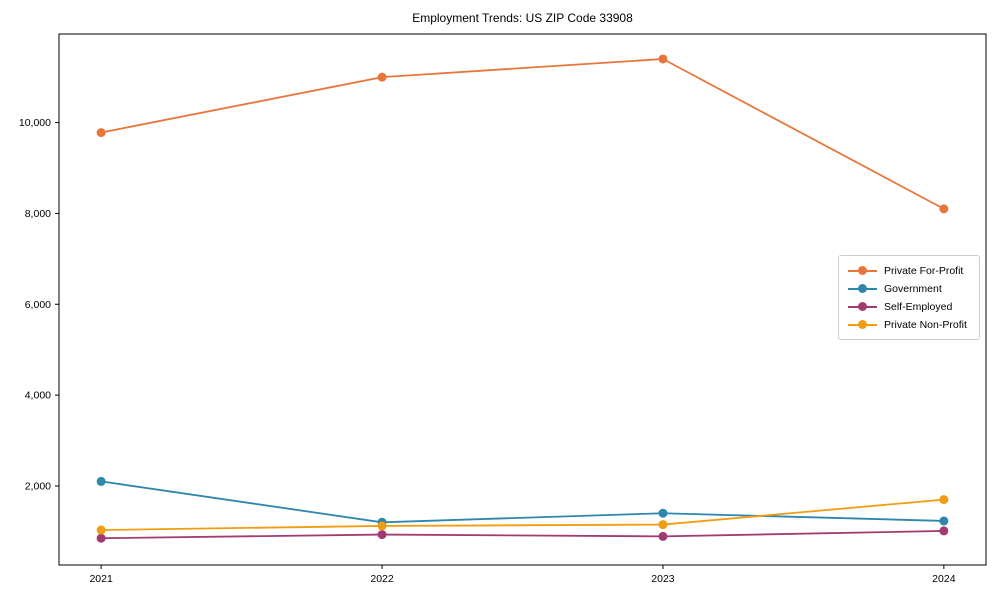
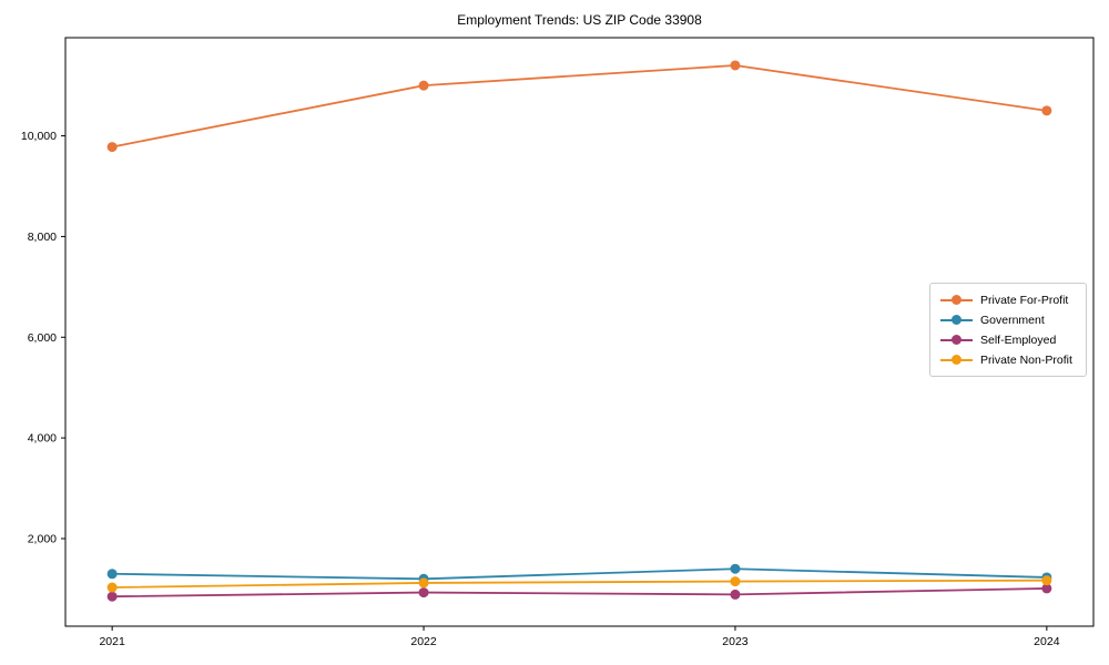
Government/2021: 2100 -> 1300
Private For-Profit/2024: 8100 -> 10500
Private Non-Profit/2024: 1700 -> 1200
